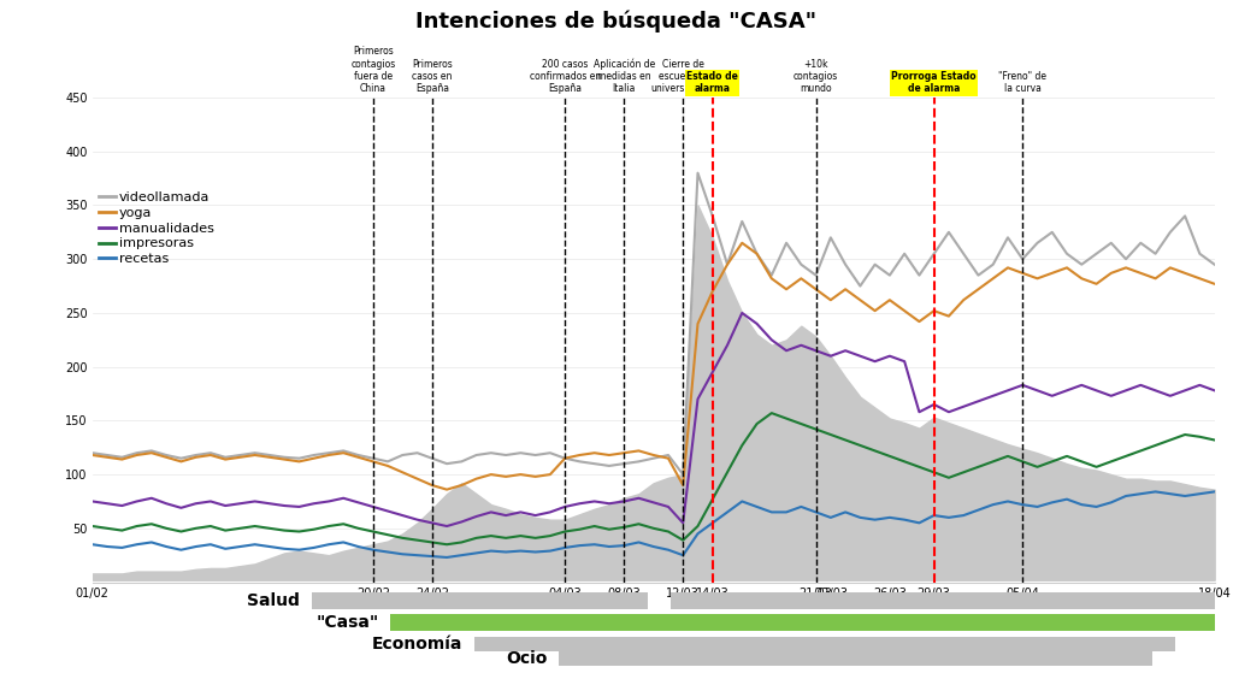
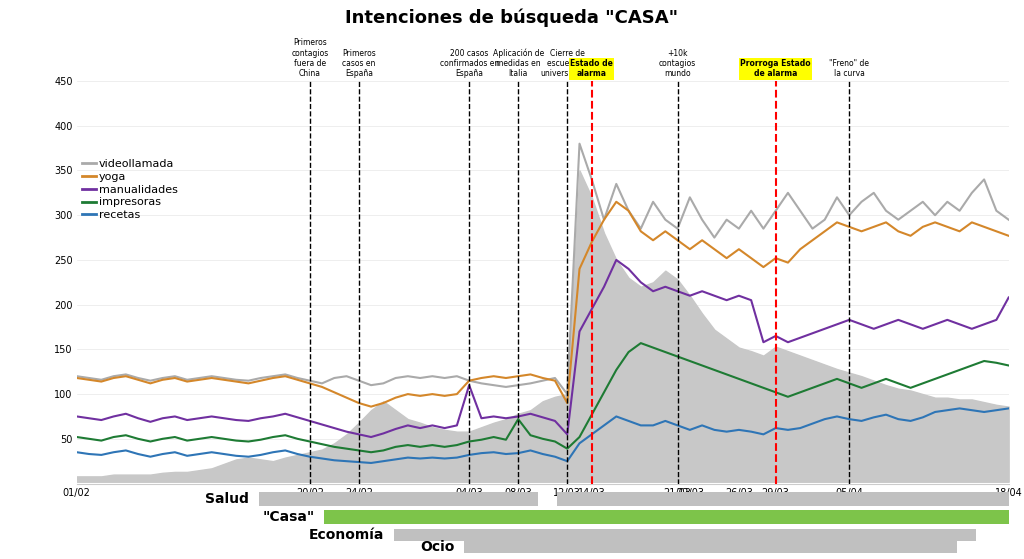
manualidades/04/03: 70 -> 110
impresoras/08/03: 51 -> 72
manualidades/18/04: 178 -> 208
